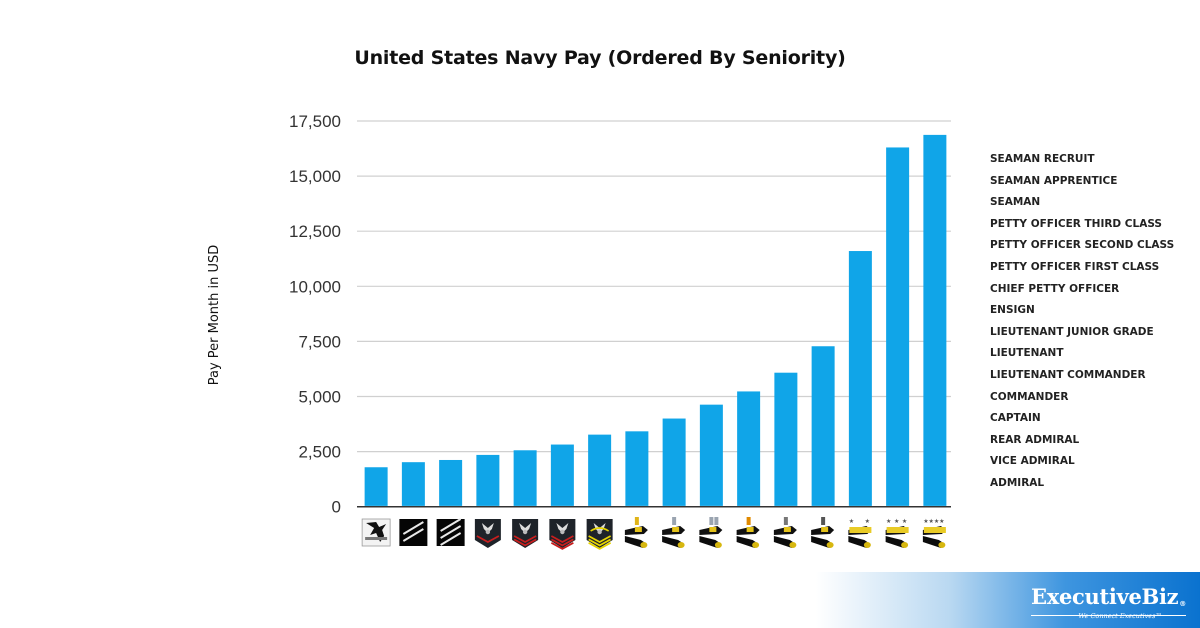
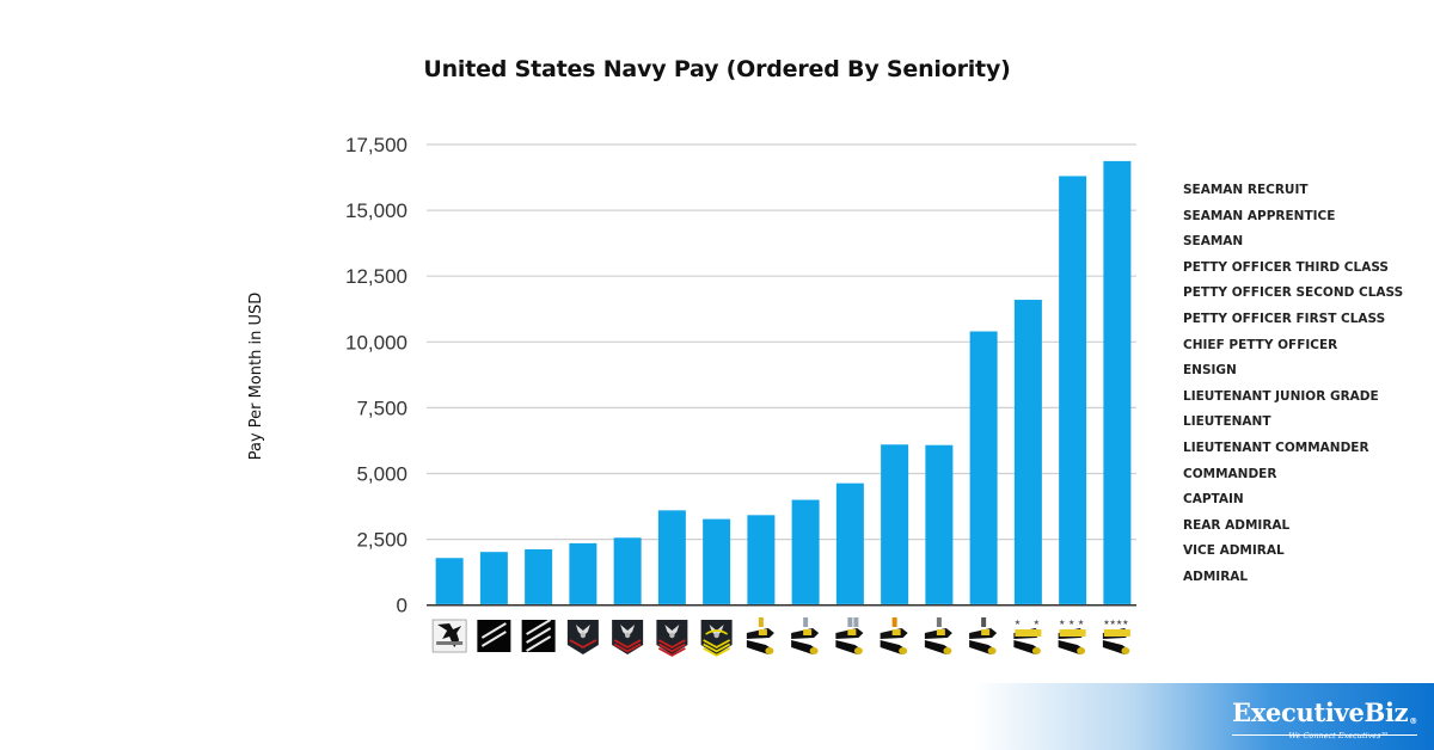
PETTY OFFICER FIRST CLASS: 2800 -> 3600
LIEUTENANT COMMANDER: 5200 -> 6100
CAPTAIN: 7300 -> 10400
